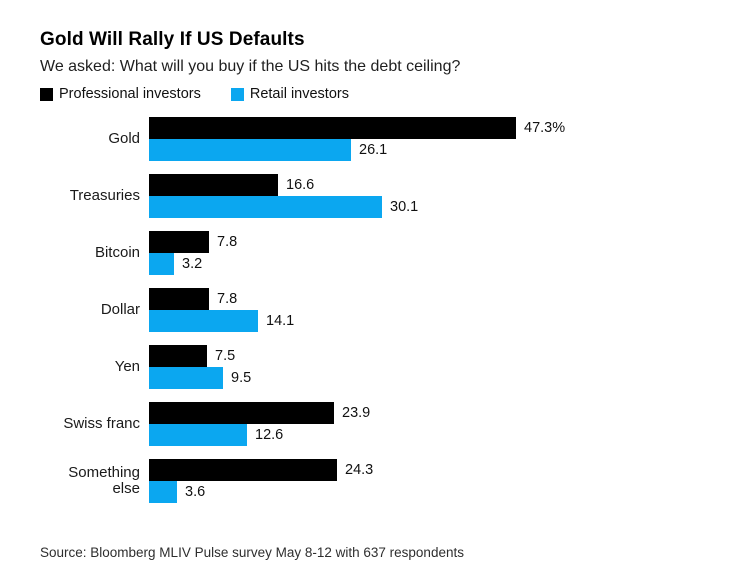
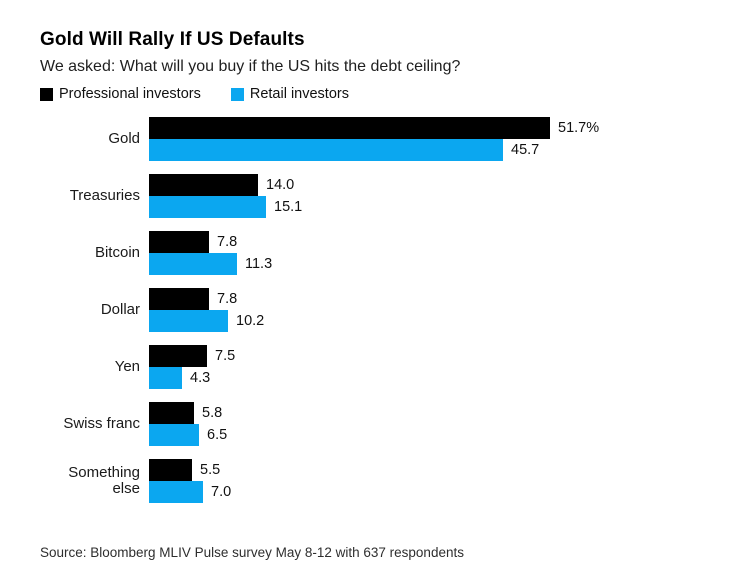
Professional investors/Gold: 47.3% -> 51.7%
Retail investors/Gold: 26.1 -> 45.7
Professional investors/Treasuries: 16.6 -> 14.0
Retail investors/Treasuries: 30.1 -> 15.1
Retail investors/Bitcoin: 3.2 -> 11.3
Retail investors/Dollar: 14.1 -> 10.2
Retail investors/Yen: 9.5 -> 4.3
Professional investors/Swiss franc: 23.9 -> 5.8
Retail investors/Swiss franc: 12.6 -> 6.5
Professional investors/Something else: 24.3 -> 5.5
Retail investors/Something else: 3.6 -> 7.0
